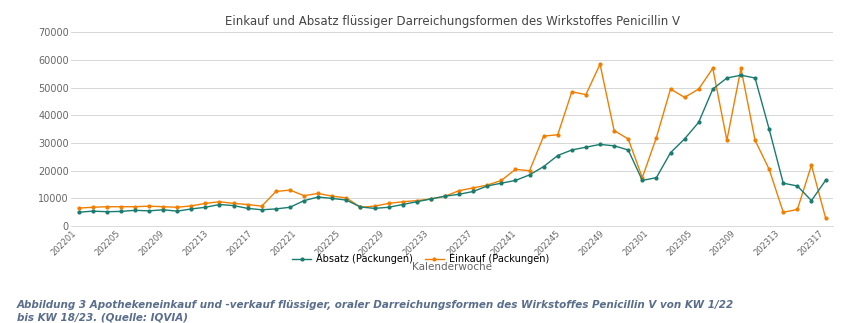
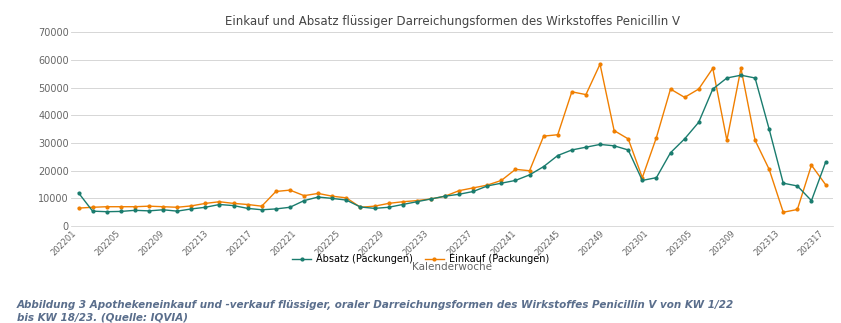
Absatz (Packungen)/202201: 5000 -> 12000
Absatz (Packungen)/202317: 16500 -> 23000
Einkauf (Packungen)/202317: 3000 -> 15000
